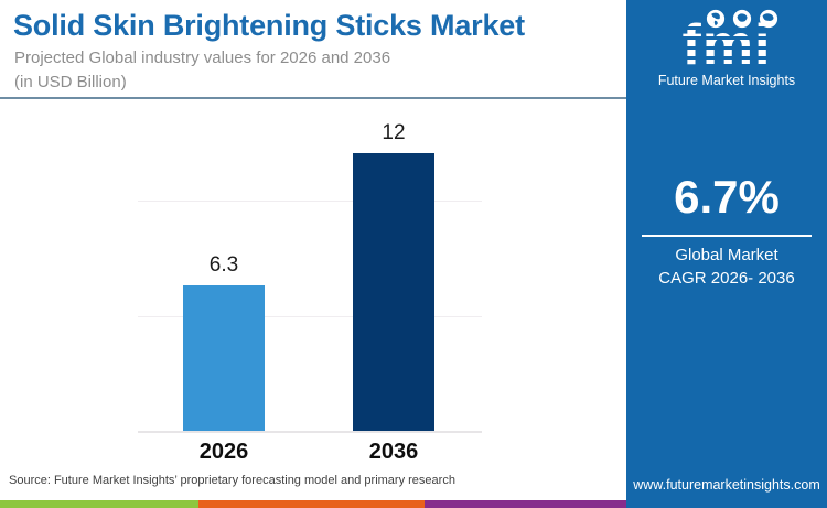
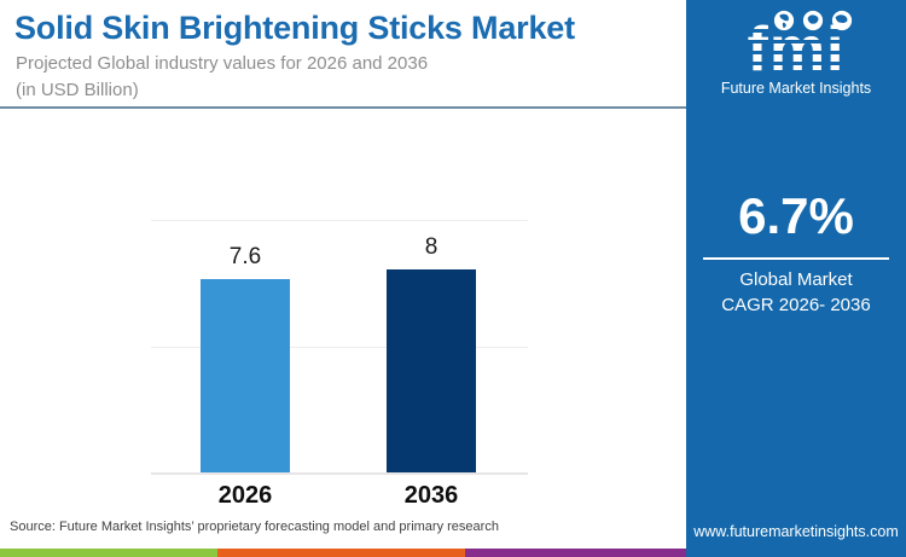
2026: 6.3 -> 7.6
2036: 12 -> 8
